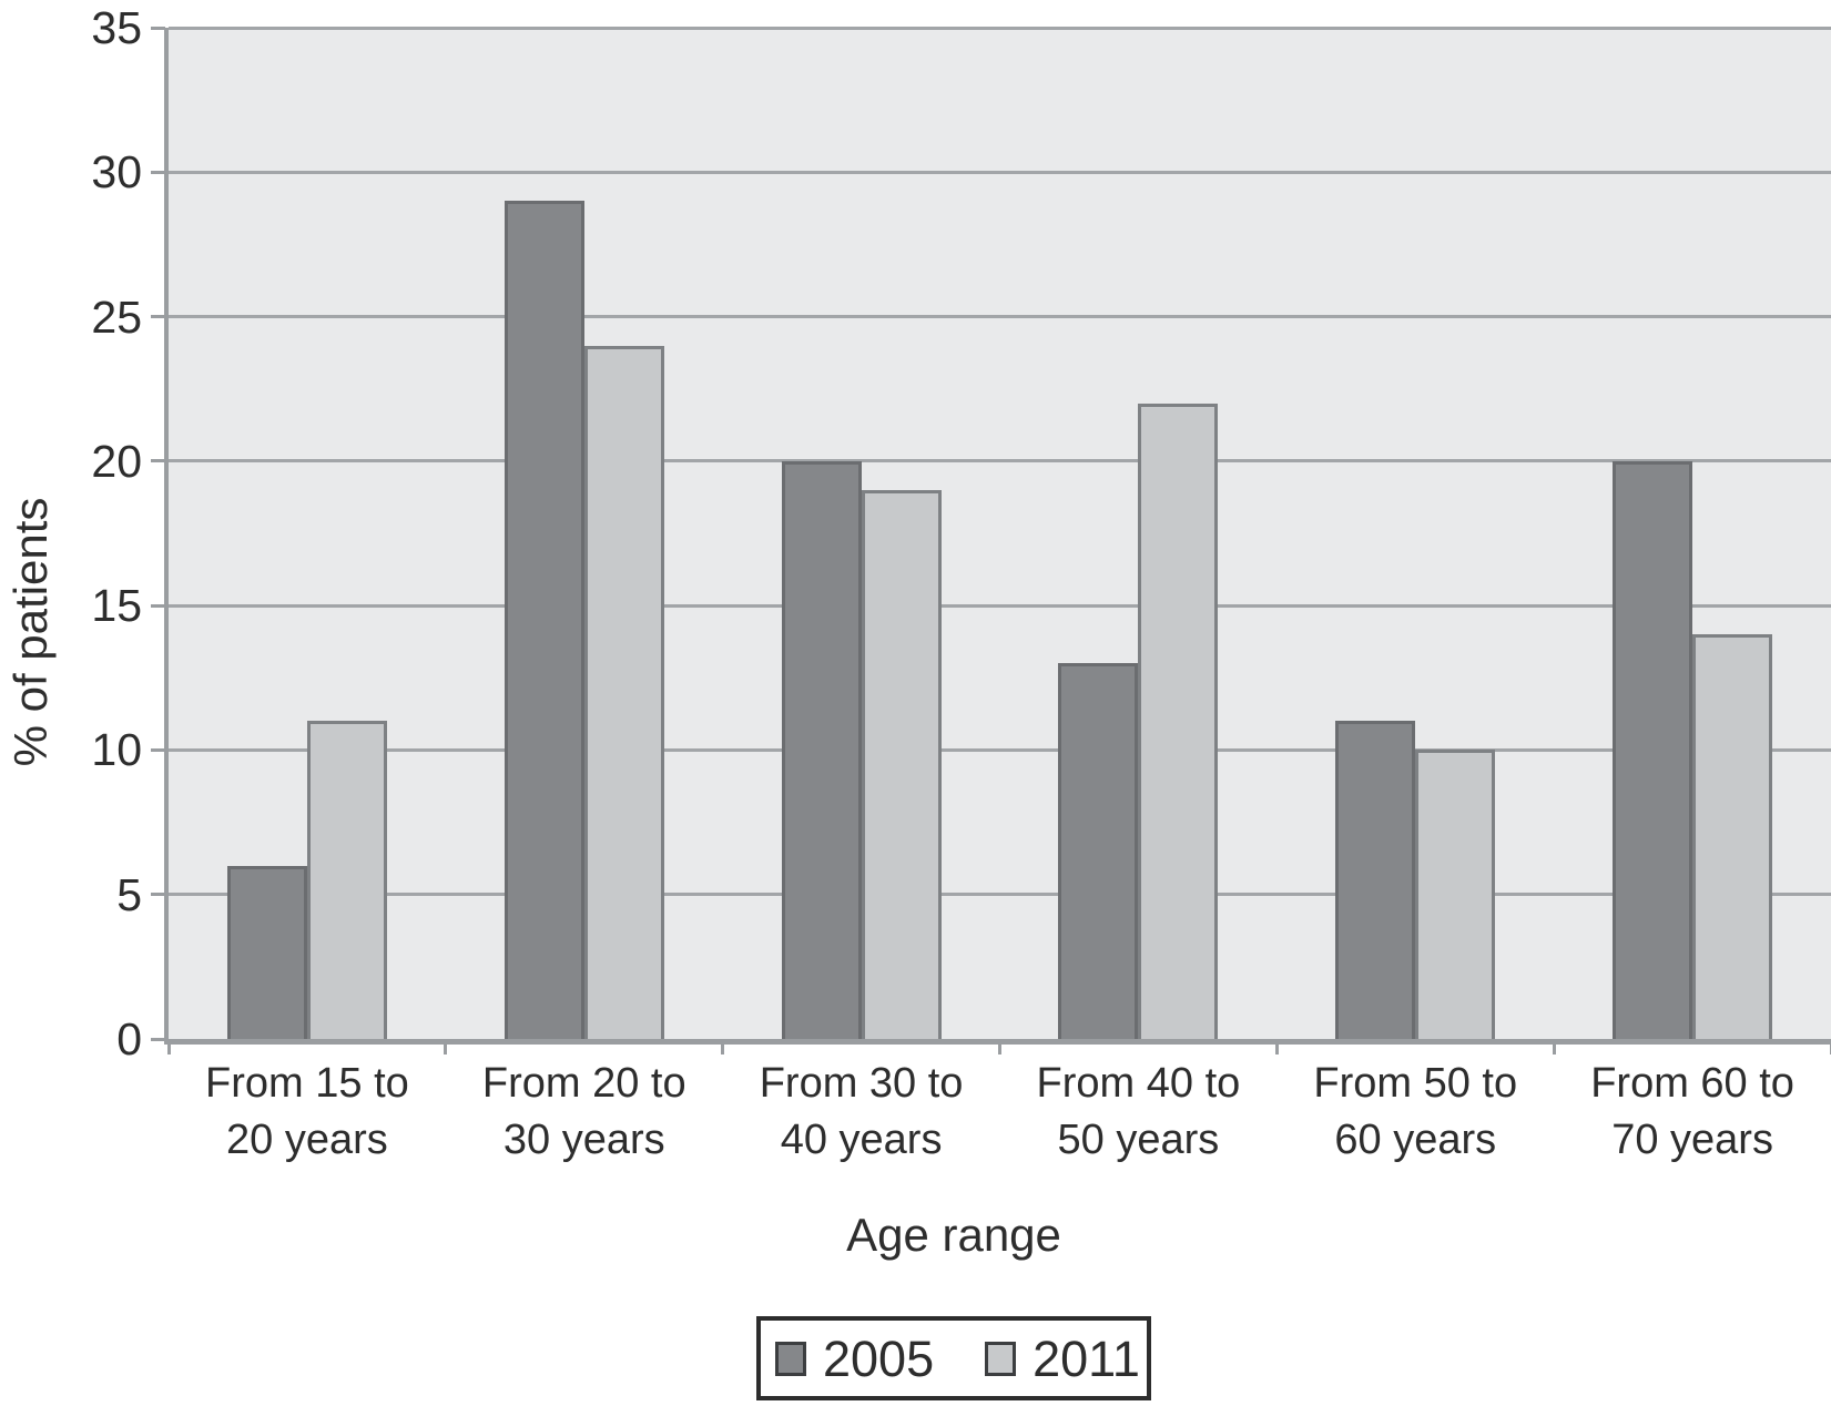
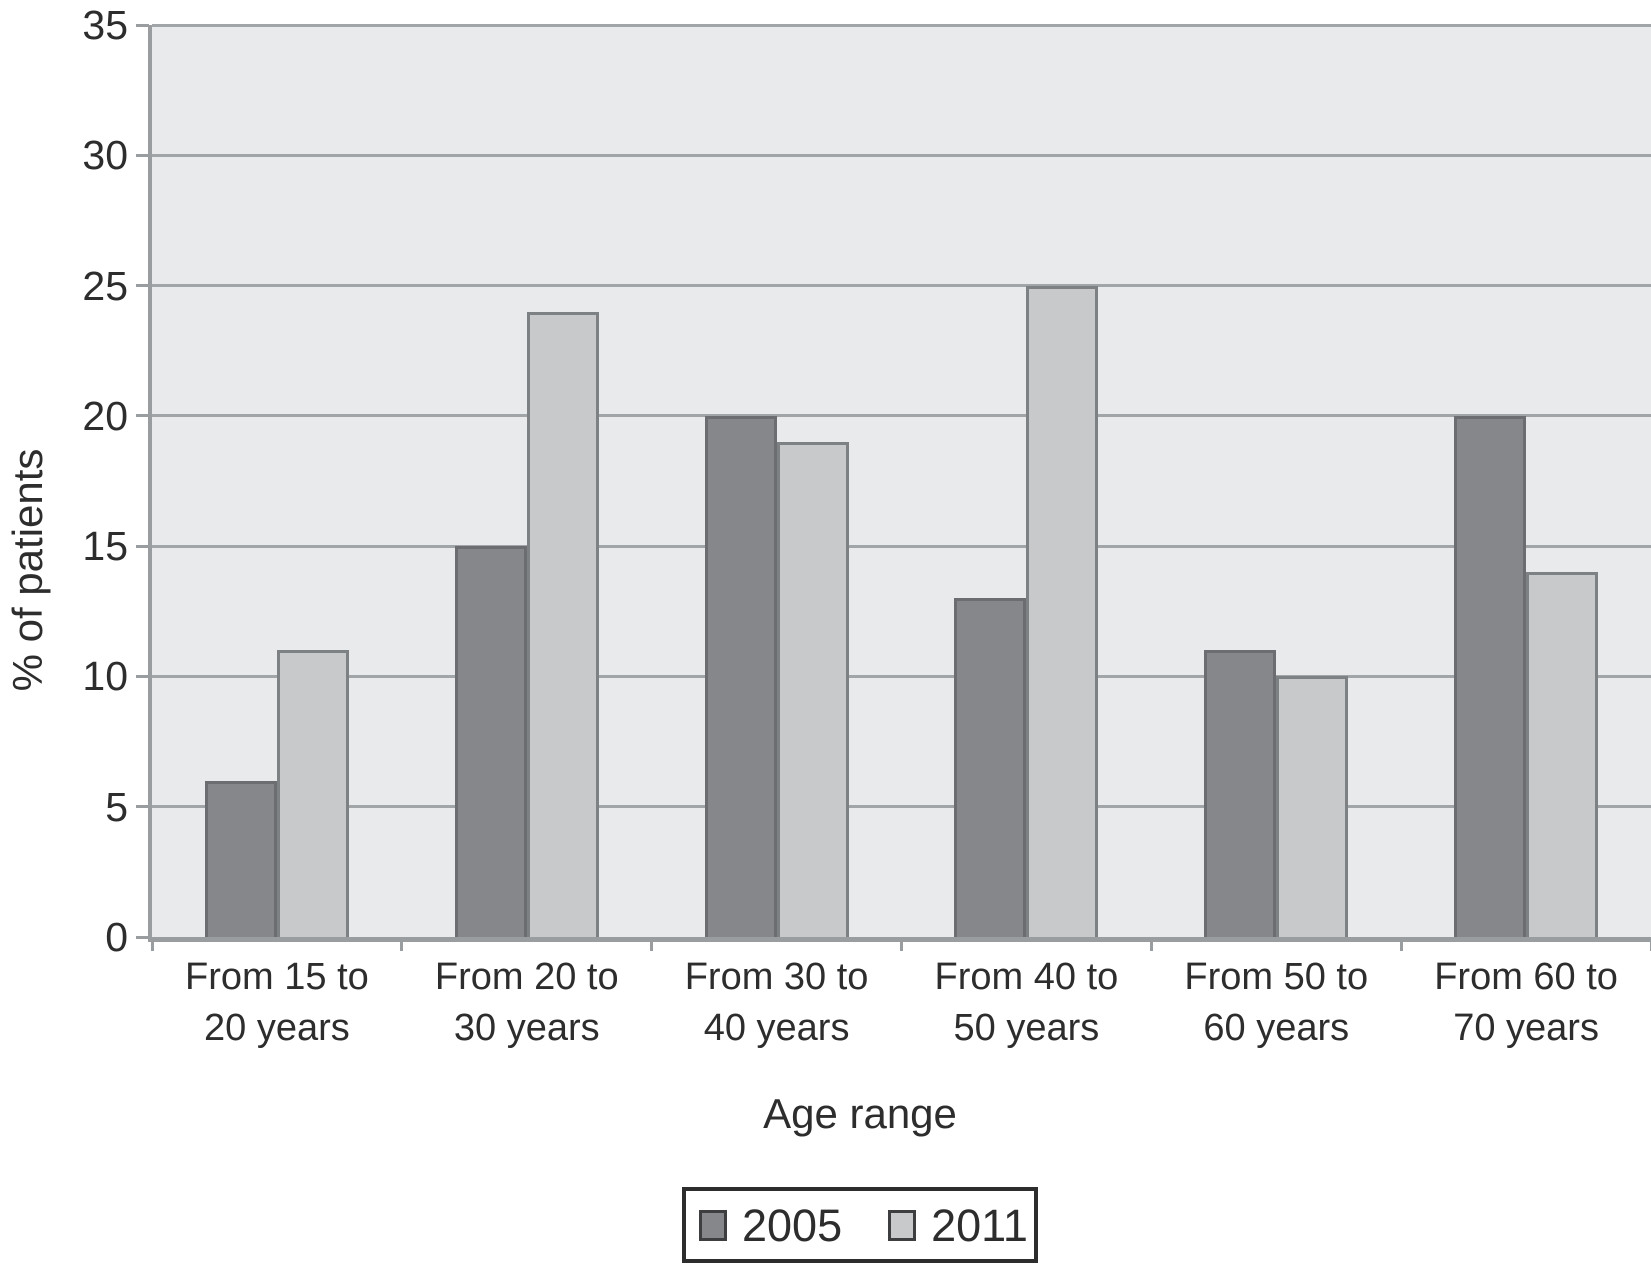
2005/From 20 to 30 years: 29 -> 15
2011/From 40 to 50 years: 22 -> 25
